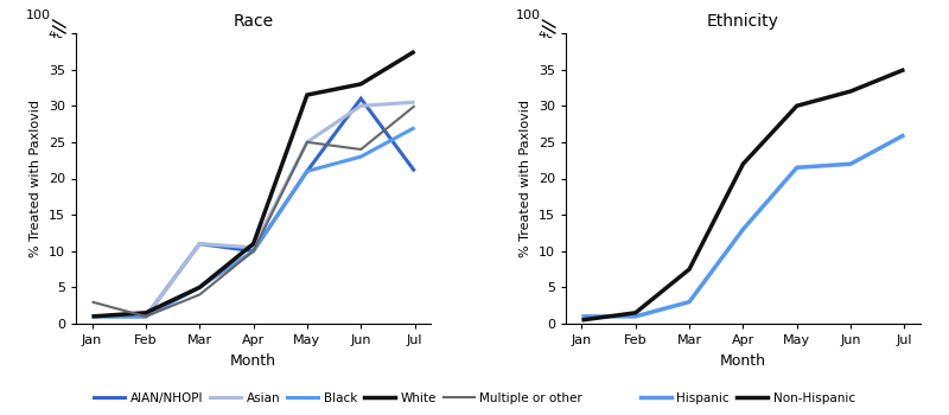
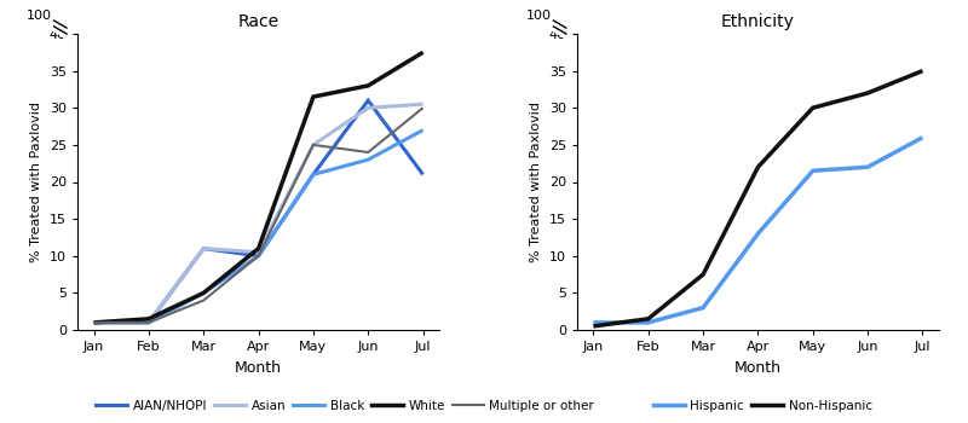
Race/Multiple or other/Jan: 3 -> 1
